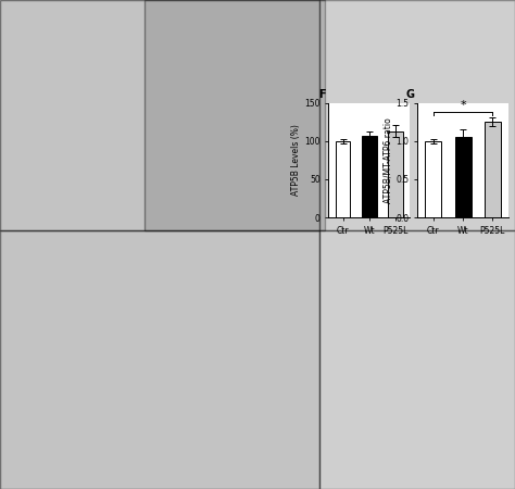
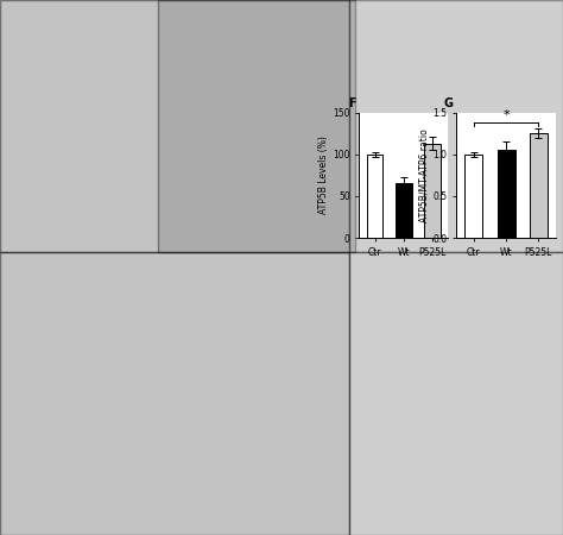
F/Wt: 107 -> 66
